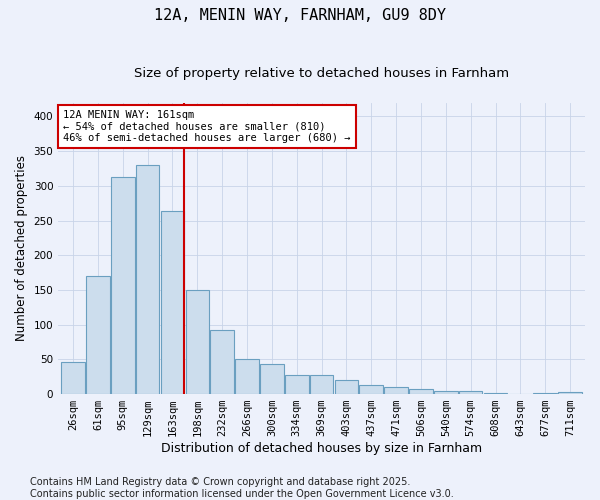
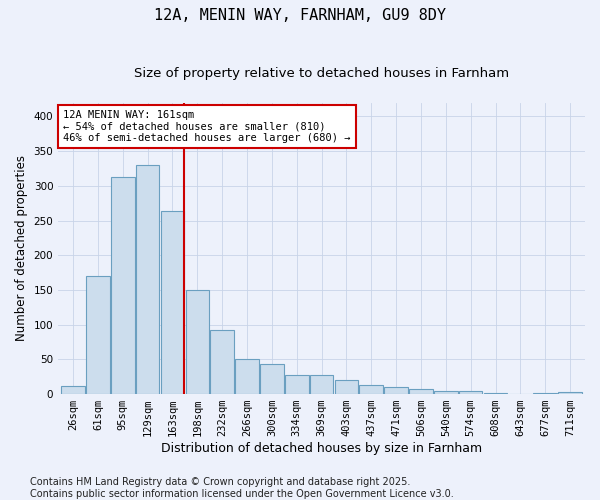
26sqm: 46 -> 12
